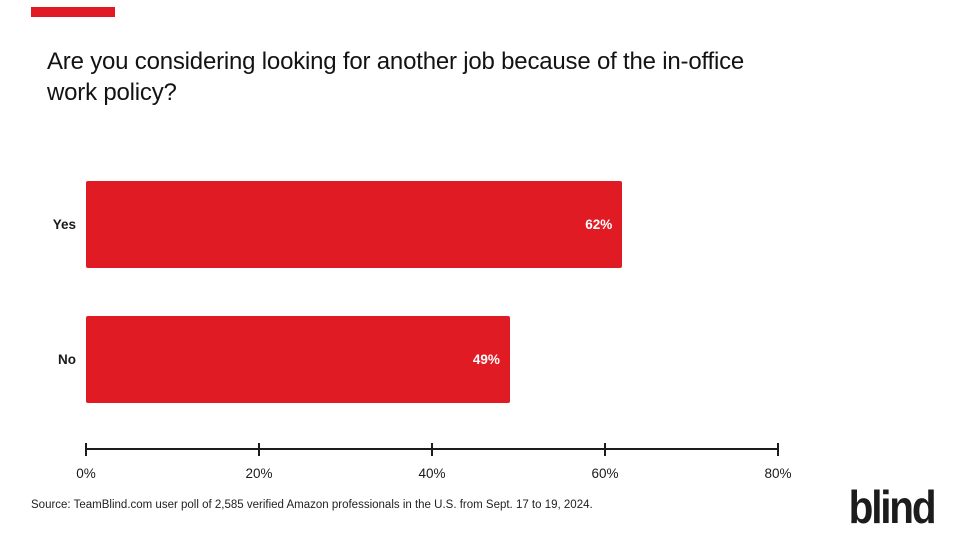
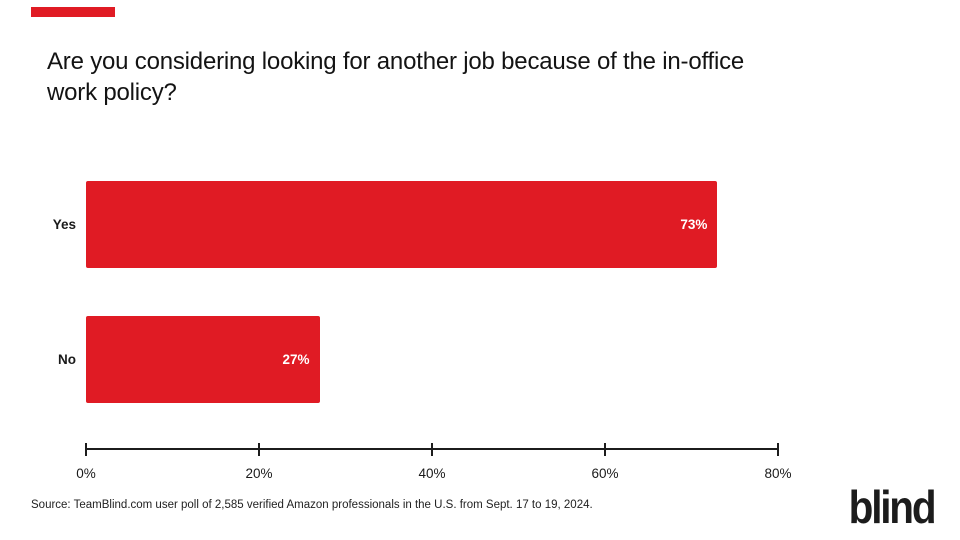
Yes: 62% -> 73%
No: 49% -> 27%
